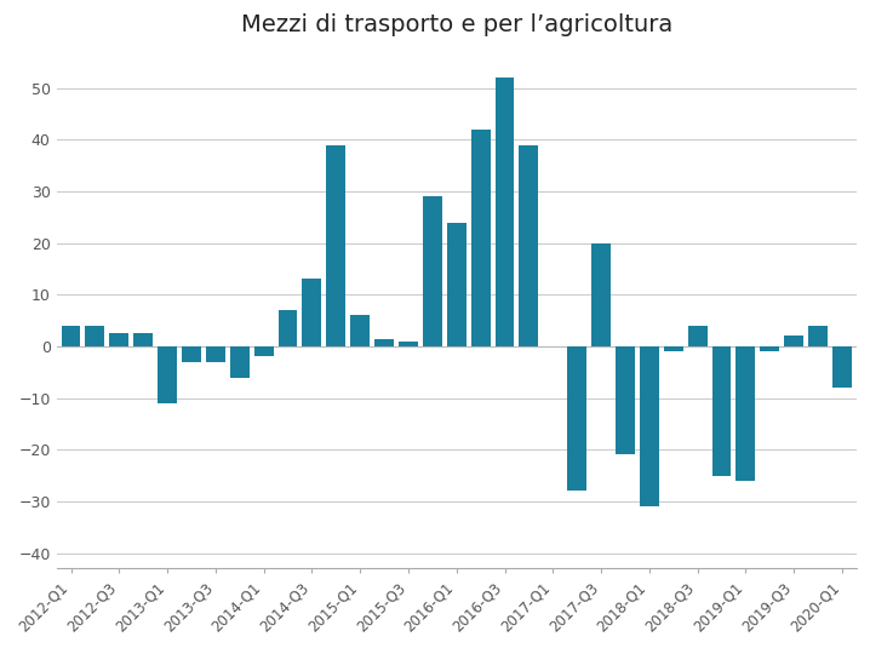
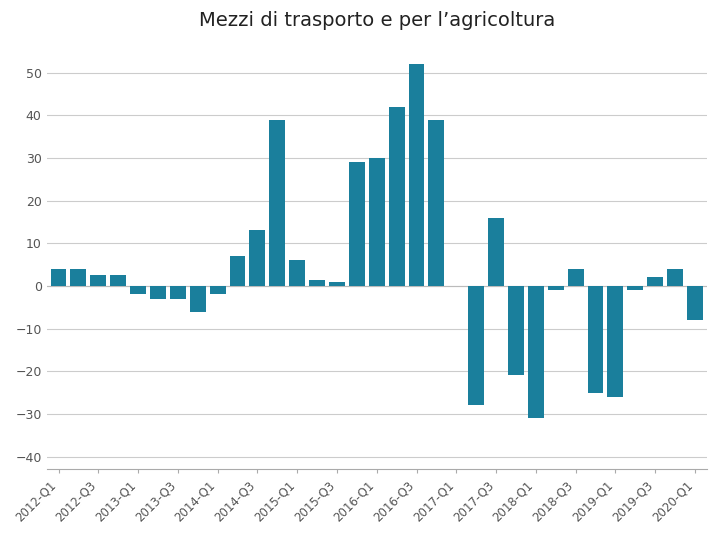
2013-Q1: -11.0 -> -2.0
2016-Q1: 24.0 -> 30.0
2017-Q3: 20.0 -> 16.0
